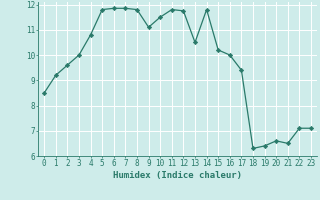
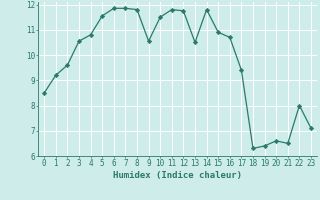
3: 10.00 -> 10.55
5: 11.80 -> 11.55
9: 11.10 -> 10.55
15: 10.20 -> 10.90
16: 10.00 -> 10.70
22: 7.10 -> 8.00
